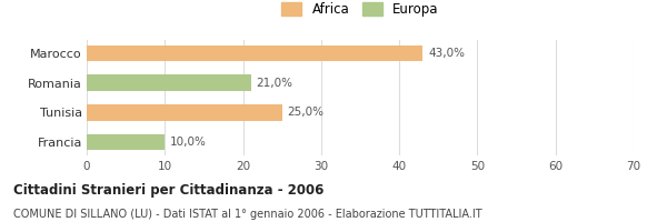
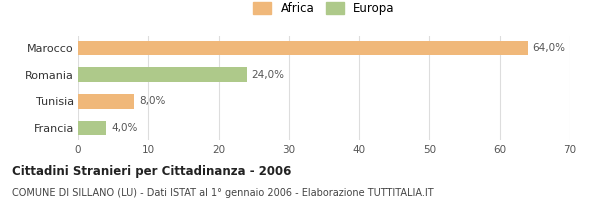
Marocco: 43,0% -> 64,0%
Romania: 21,0% -> 24,0%
Tunisia: 25,0% -> 8,0%
Francia: 10,0% -> 4,0%
